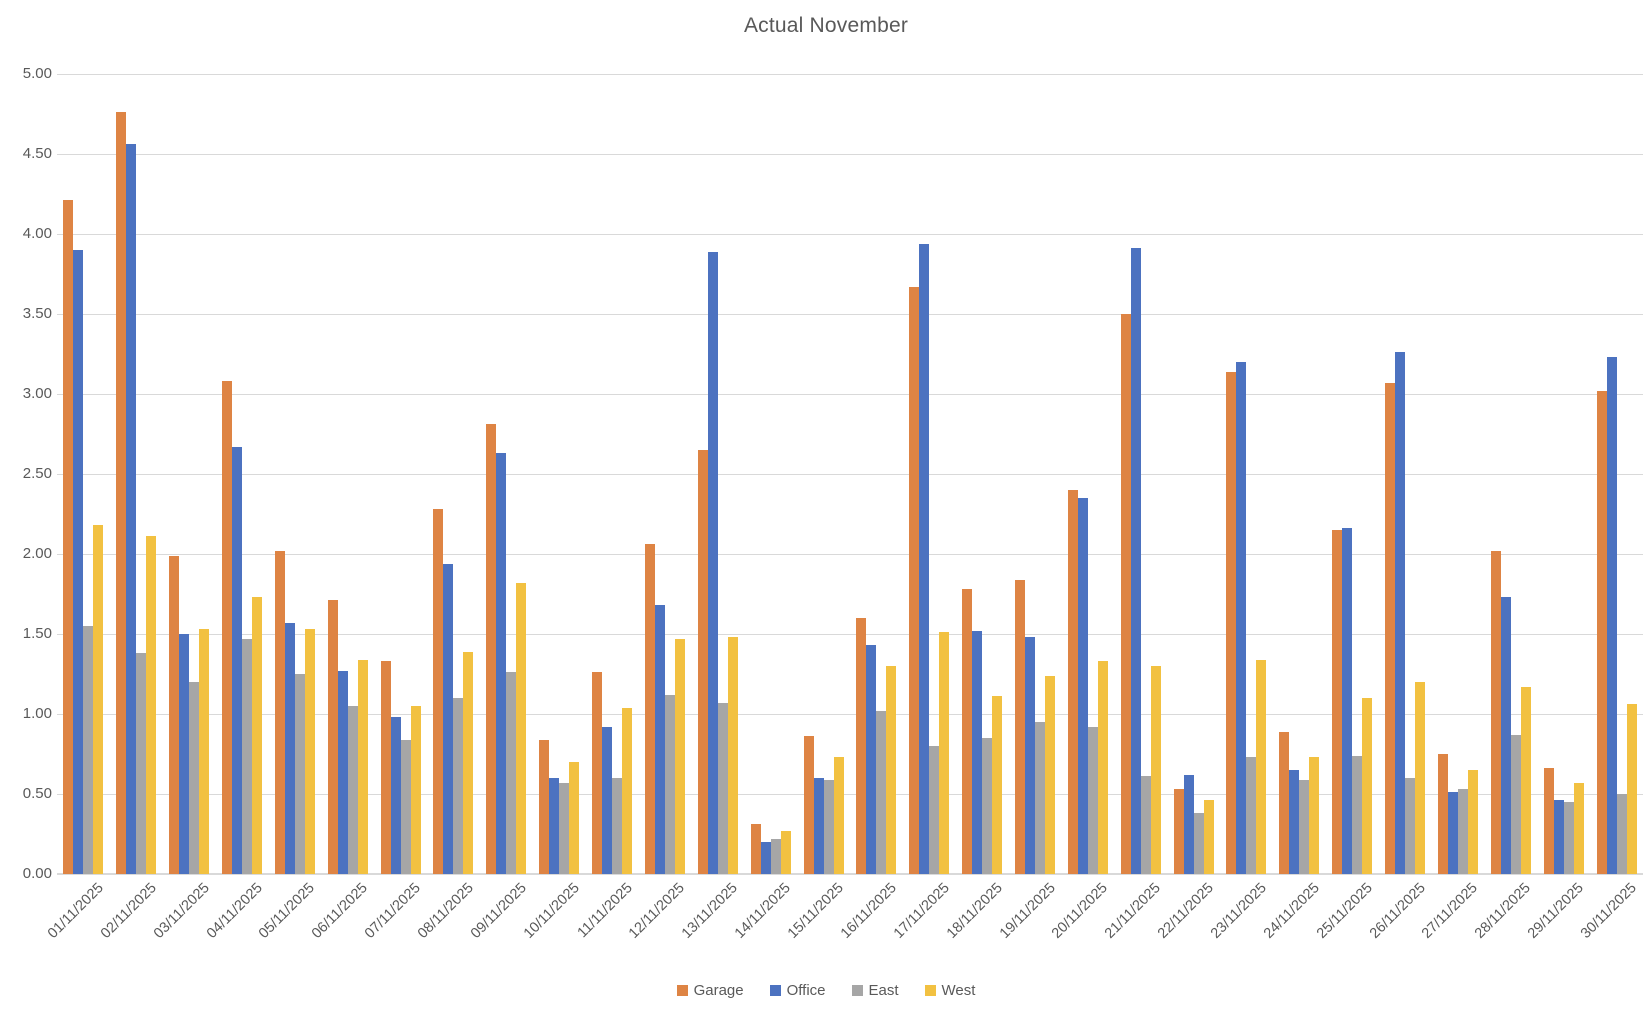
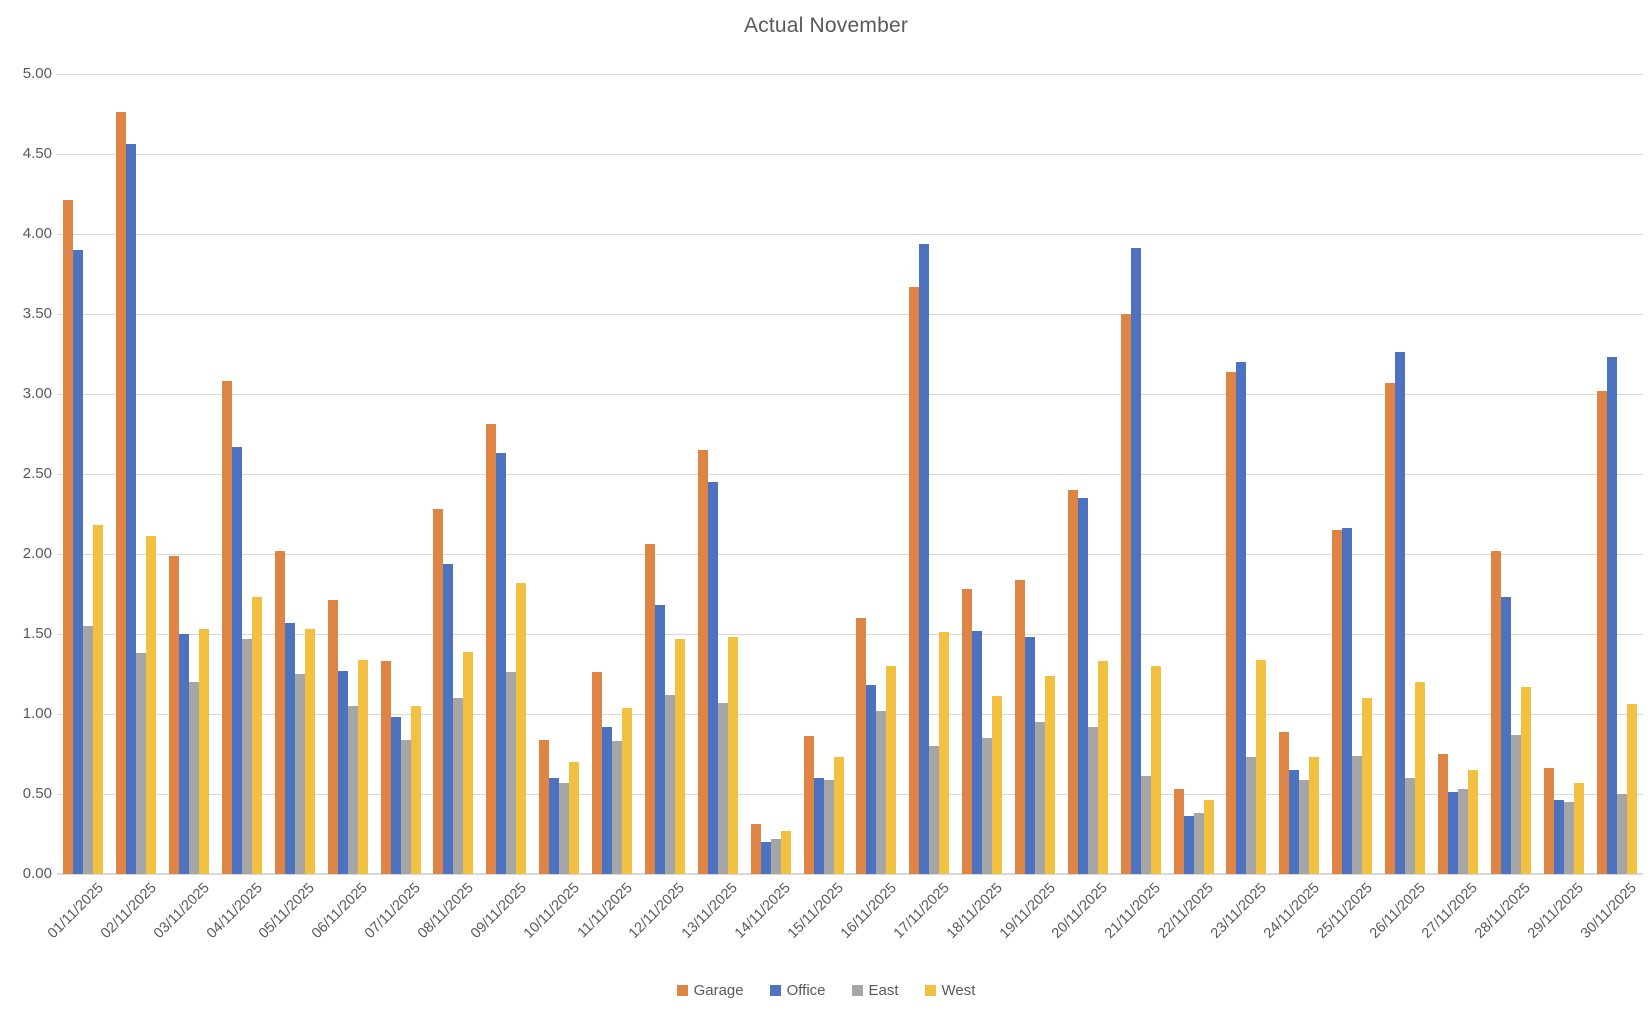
East/11/11/2025: 0.60 -> 0.83
Office/13/11/2025: 3.89 -> 2.45
Office/16/11/2025: 1.43 -> 1.18
Office/22/11/2025: 0.62 -> 0.36
